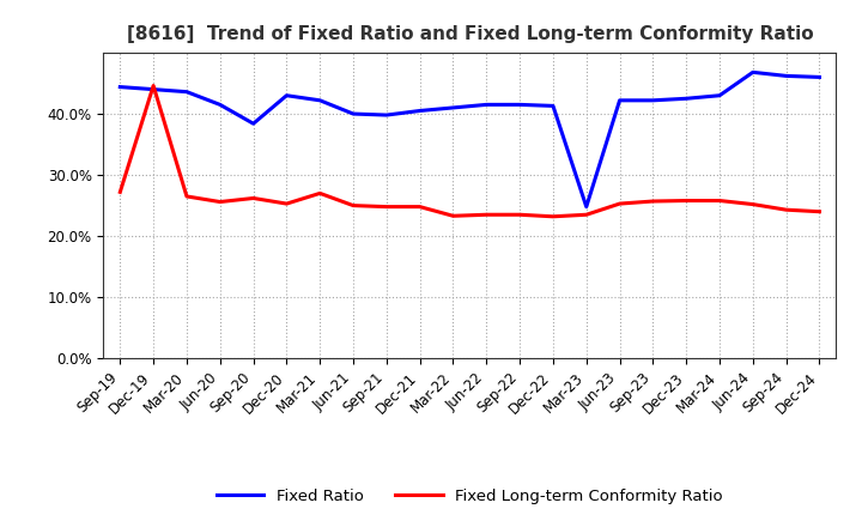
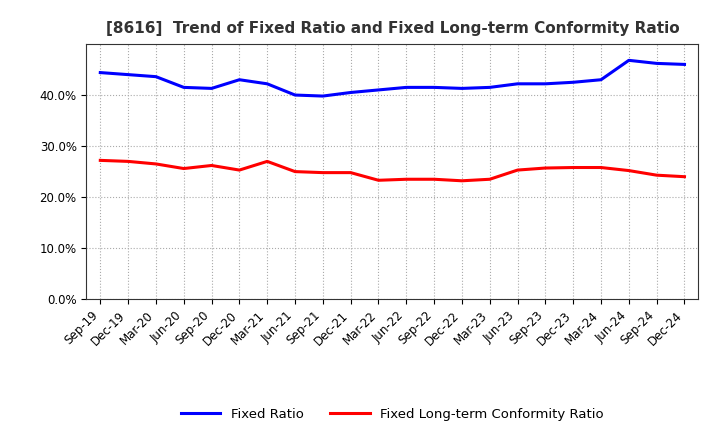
Fixed Long-term Conformity Ratio/Dec-19: 44.6% -> 27.0%
Fixed Ratio/Sep-20: 38.4% -> 41.3%
Fixed Ratio/Mar-23: 24.8% -> 41.5%
